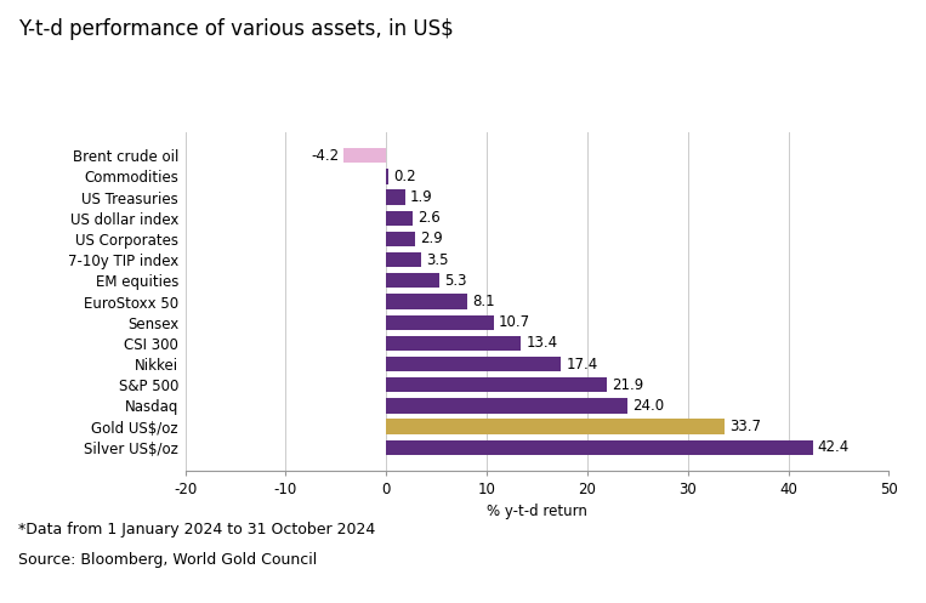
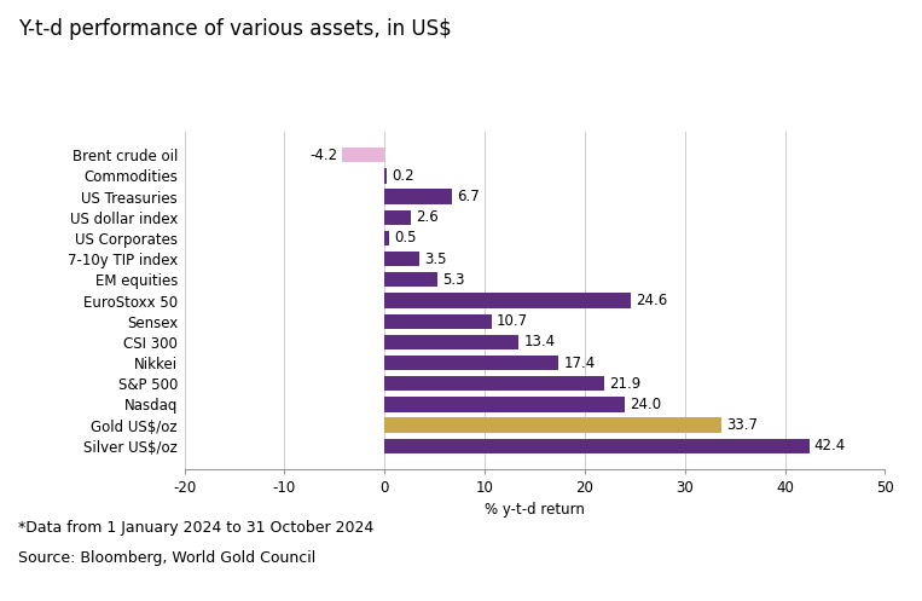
US Treasuries: 1.9 -> 6.7
US Corporates: 2.9 -> 0.5
EuroStoxx 50: 8.1 -> 24.6
